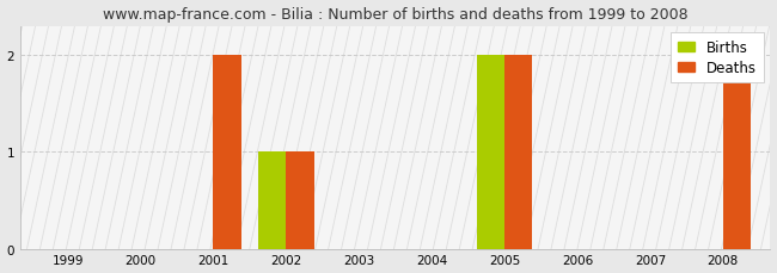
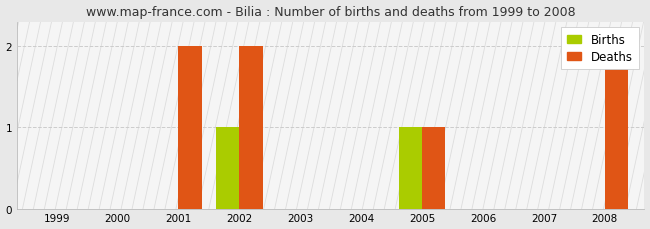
Deaths/2002: 1 -> 2
Births/2005: 2 -> 1
Deaths/2005: 2 -> 1
